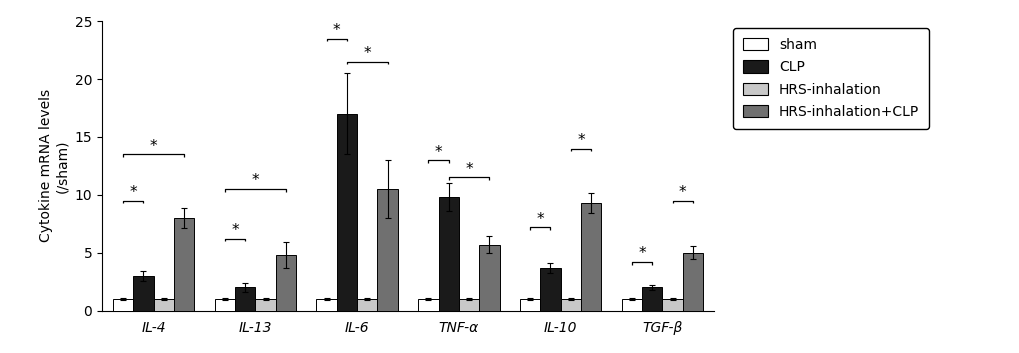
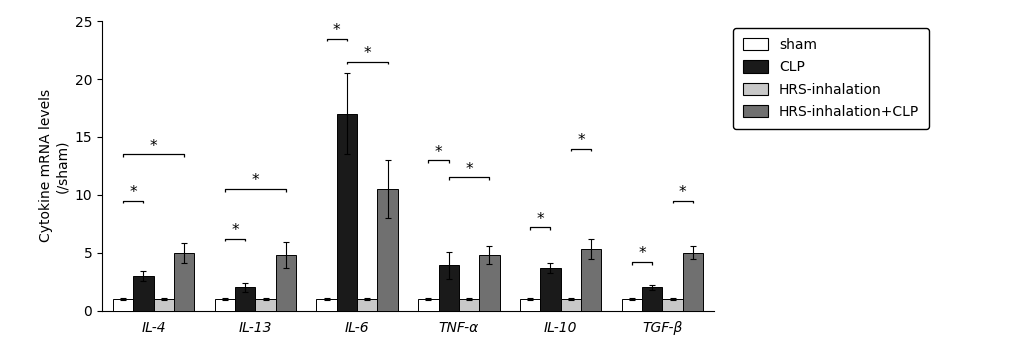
HRS-inhalation+CLP/IL-4: 8.0 -> 5.0
CLP/TNF-α: 9.8 -> 3.9
HRS-inhalation+CLP/TNF-α: 5.7 -> 4.8
HRS-inhalation+CLP/IL-10: 9.3 -> 5.3
